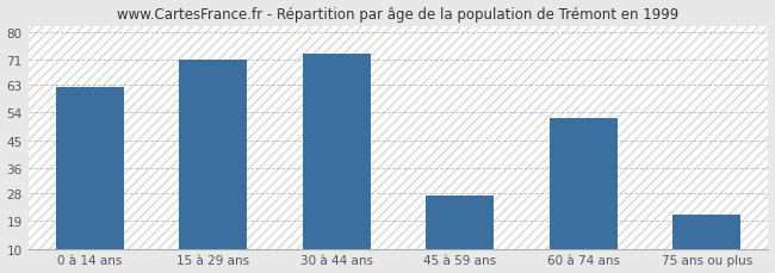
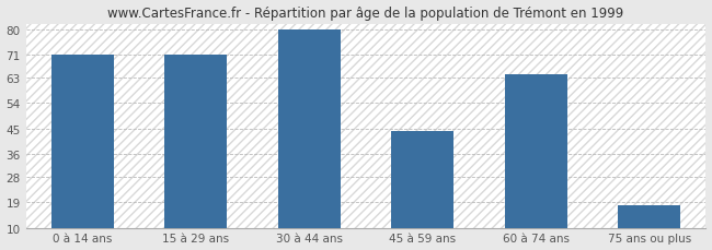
0 à 14 ans: 62 -> 71
30 à 44 ans: 73 -> 80
45 à 59 ans: 27 -> 44
60 à 74 ans: 52 -> 64
75 ans ou plus: 21 -> 18
